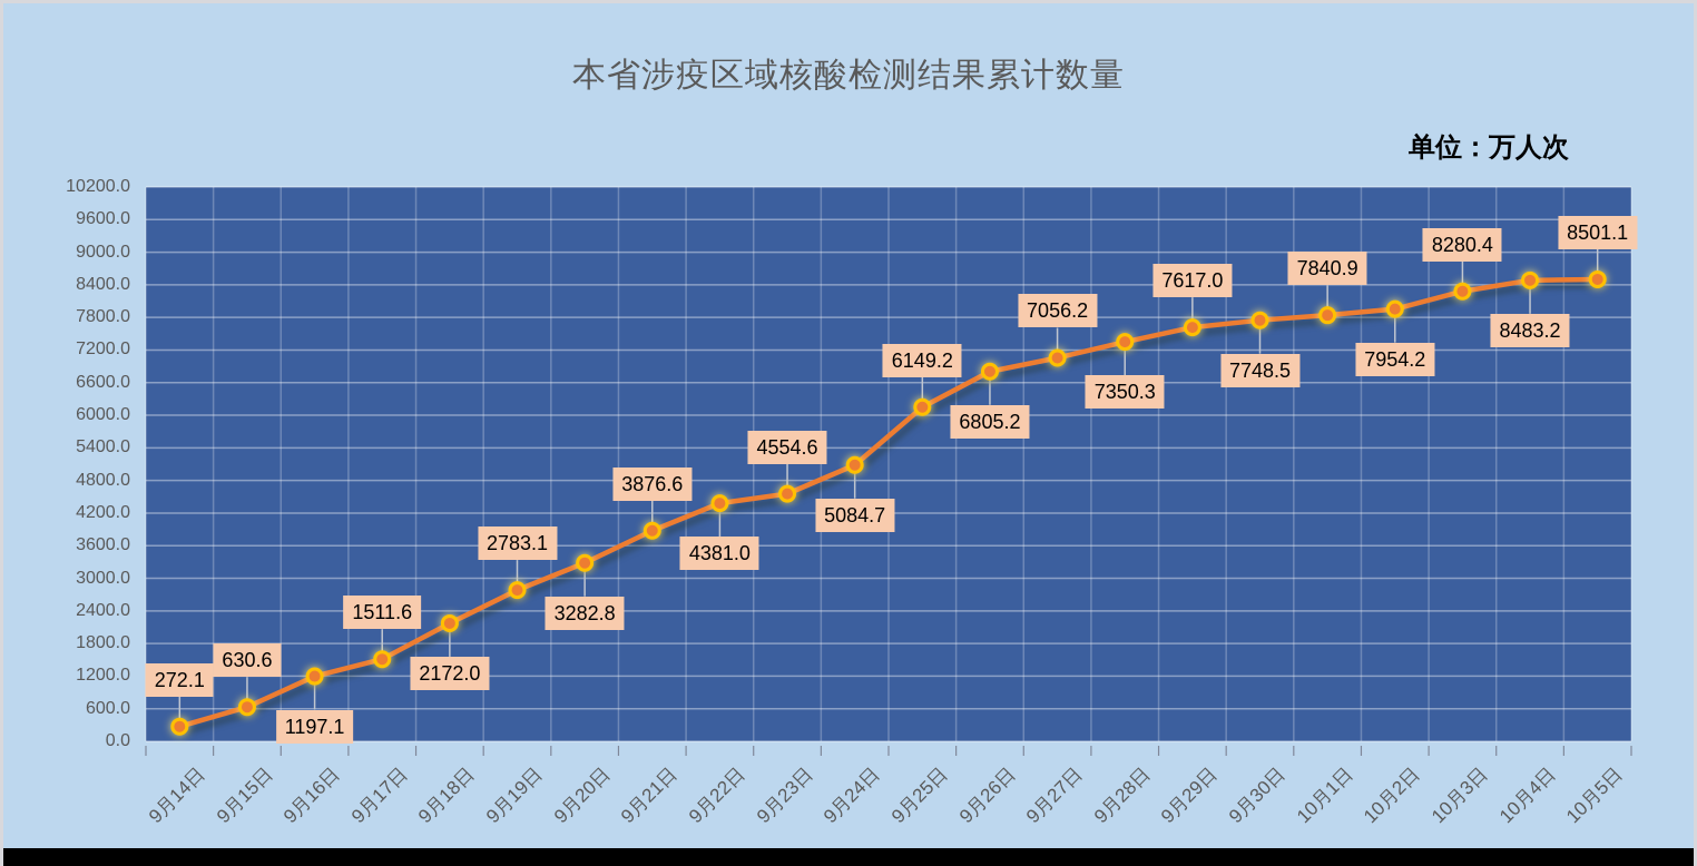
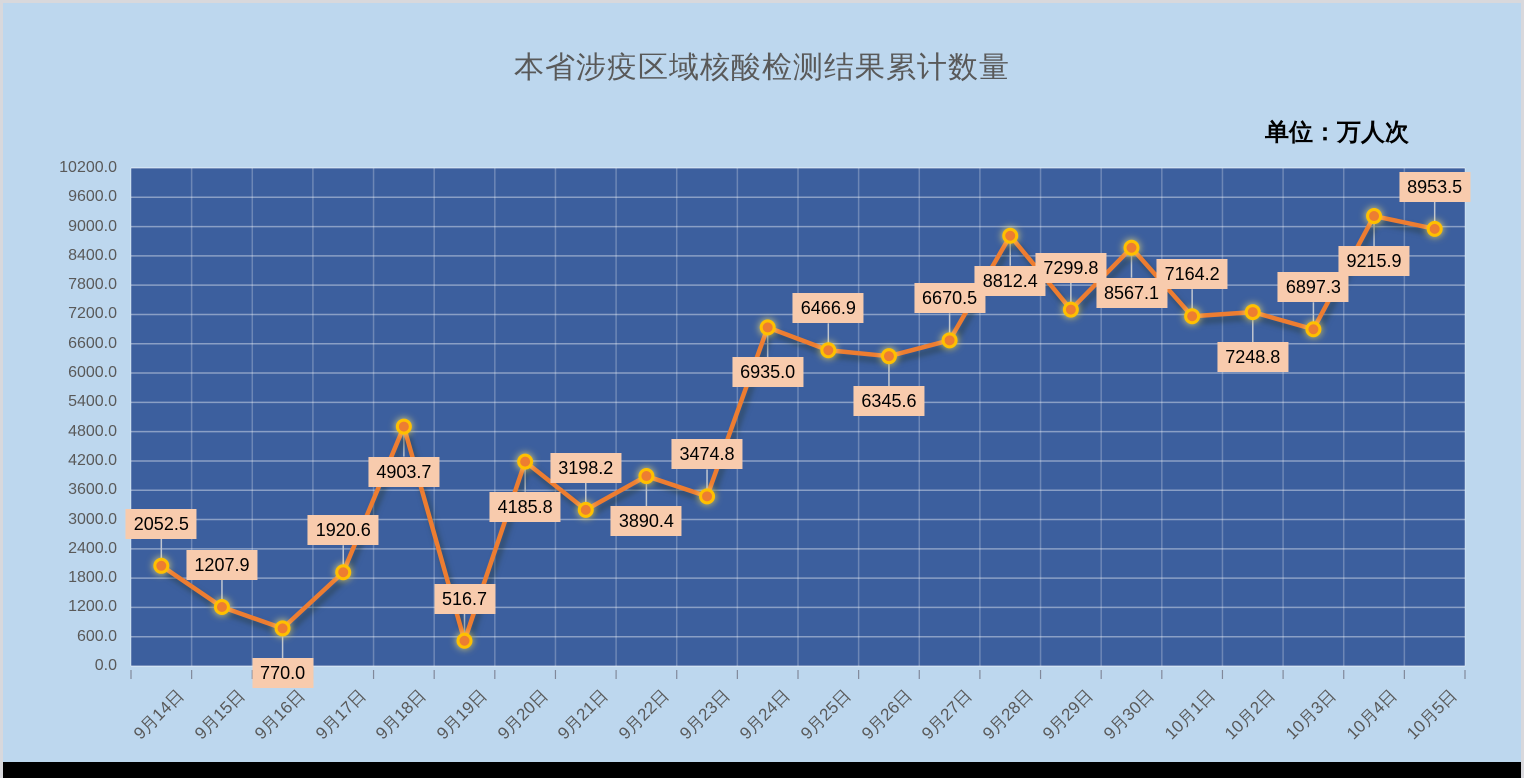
9月14日: 272.1 -> 2052.5
9月15日: 630.6 -> 1207.9
9月16日: 1197.1 -> 770.0
9月17日: 1511.6 -> 1920.6
9月18日: 2172.0 -> 4903.7
9月19日: 2783.1 -> 516.7
9月20日: 3282.8 -> 4185.8
9月21日: 3876.6 -> 3198.2
9月22日: 4381.0 -> 3890.4
9月23日: 4554.6 -> 3474.8
9月24日: 5084.7 -> 6935.0
9月25日: 6149.2 -> 6466.9
9月26日: 6805.2 -> 6345.6
9月27日: 7056.2 -> 6670.5
9月28日: 7350.3 -> 8812.4
9月29日: 7617.0 -> 7299.8
9月30日: 7748.5 -> 8567.1
10月1日: 7840.9 -> 7164.2
10月2日: 7954.2 -> 7248.8
10月3日: 8280.4 -> 6897.3
10月4日: 8483.2 -> 9215.9
10月5日: 8501.1 -> 8953.5
